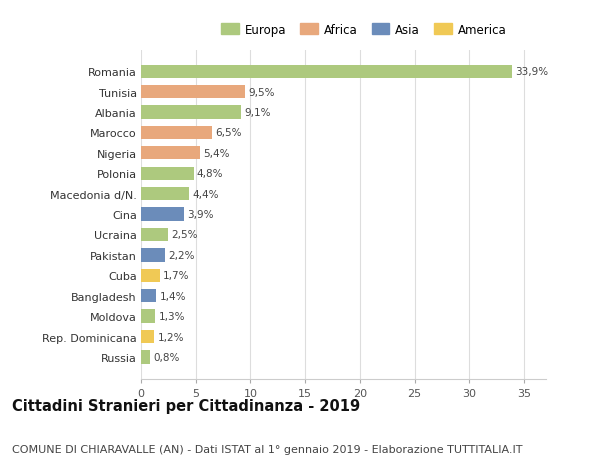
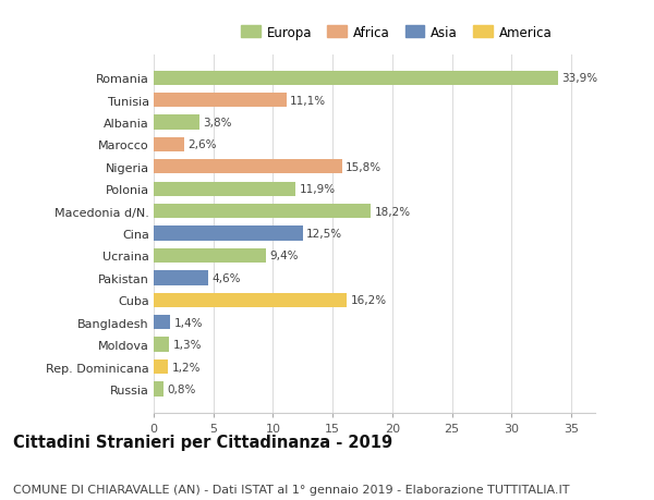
Tunisia: 9,5% -> 11,1%
Albania: 9,1% -> 3,8%
Marocco: 6,5% -> 2,6%
Nigeria: 5,4% -> 15,8%
Polonia: 4,8% -> 11,9%
Macedonia d/N.: 4,4% -> 18,2%
Cina: 3,9% -> 12,5%
Ucraina: 2,5% -> 9,4%
Pakistan: 2,2% -> 4,6%
Cuba: 1,7% -> 16,2%
